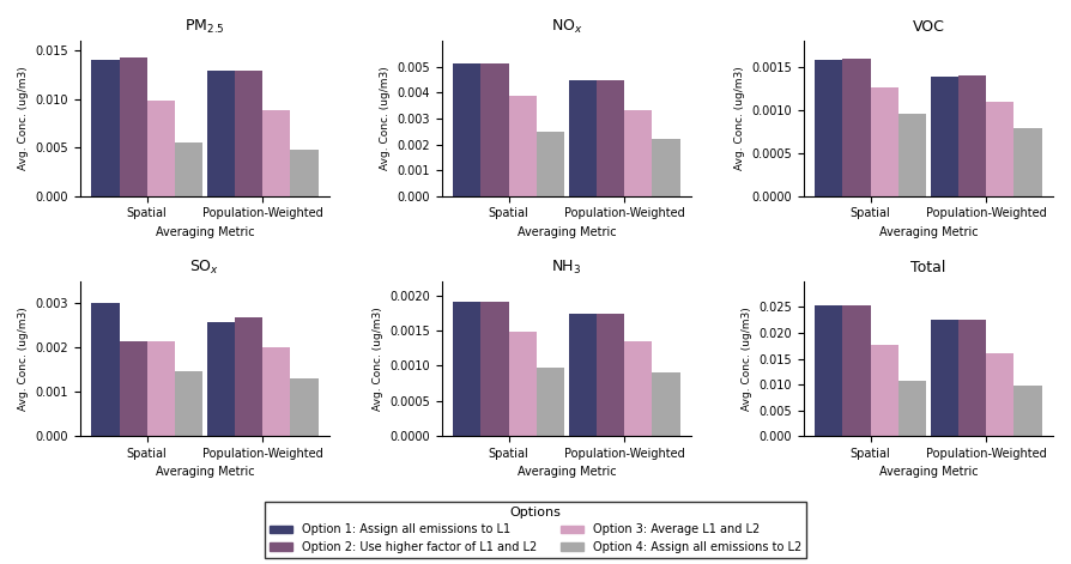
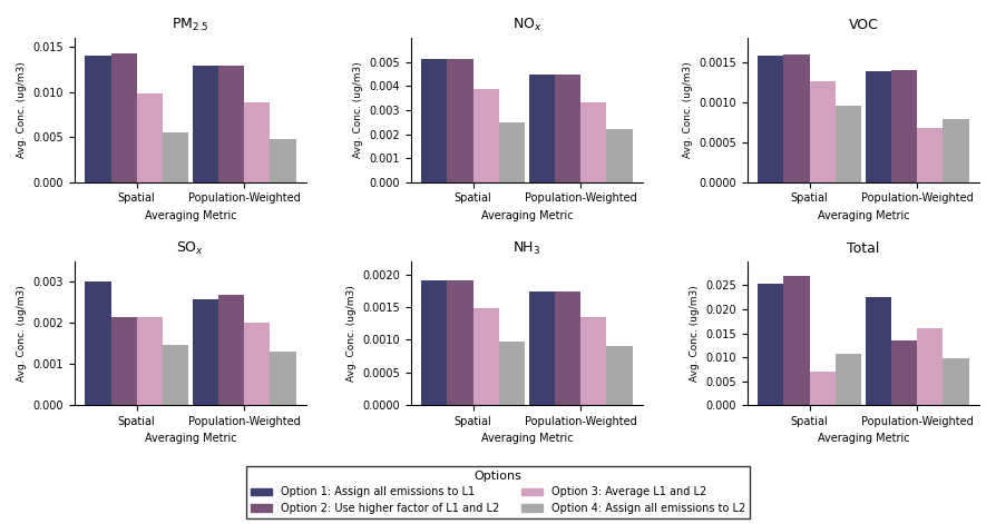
VOC/Option 3: Average L1 and L2/Population-Weighted: 0.00109 -> 0.00068
Total/Option 2: Use higher factor of L1 and L2/Spatial: 0.0254 -> 0.0270
Total/Option 3: Average L1 and L2/Spatial: 0.0176 -> 0.0070
Total/Option 2: Use higher factor of L1 and L2/Population-Weighted: 0.0226 -> 0.0135
